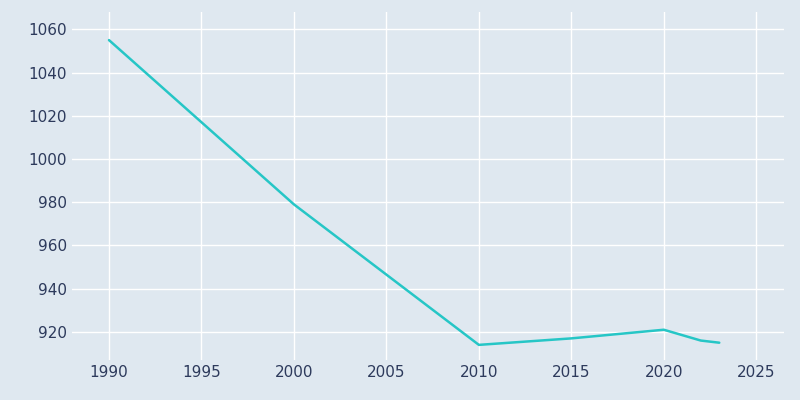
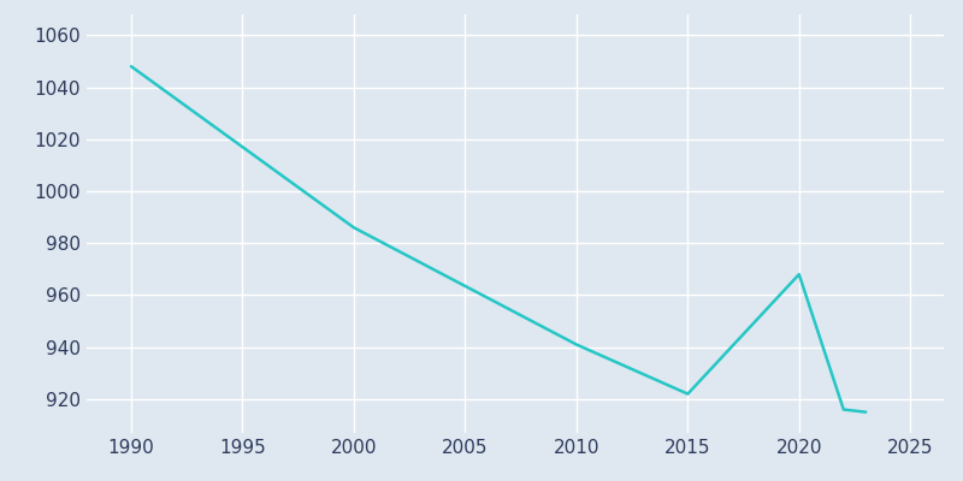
1990: 1055 -> 1048
2000: 979 -> 986
2010: 914 -> 941
2015: 917 -> 922
2020: 921 -> 968
